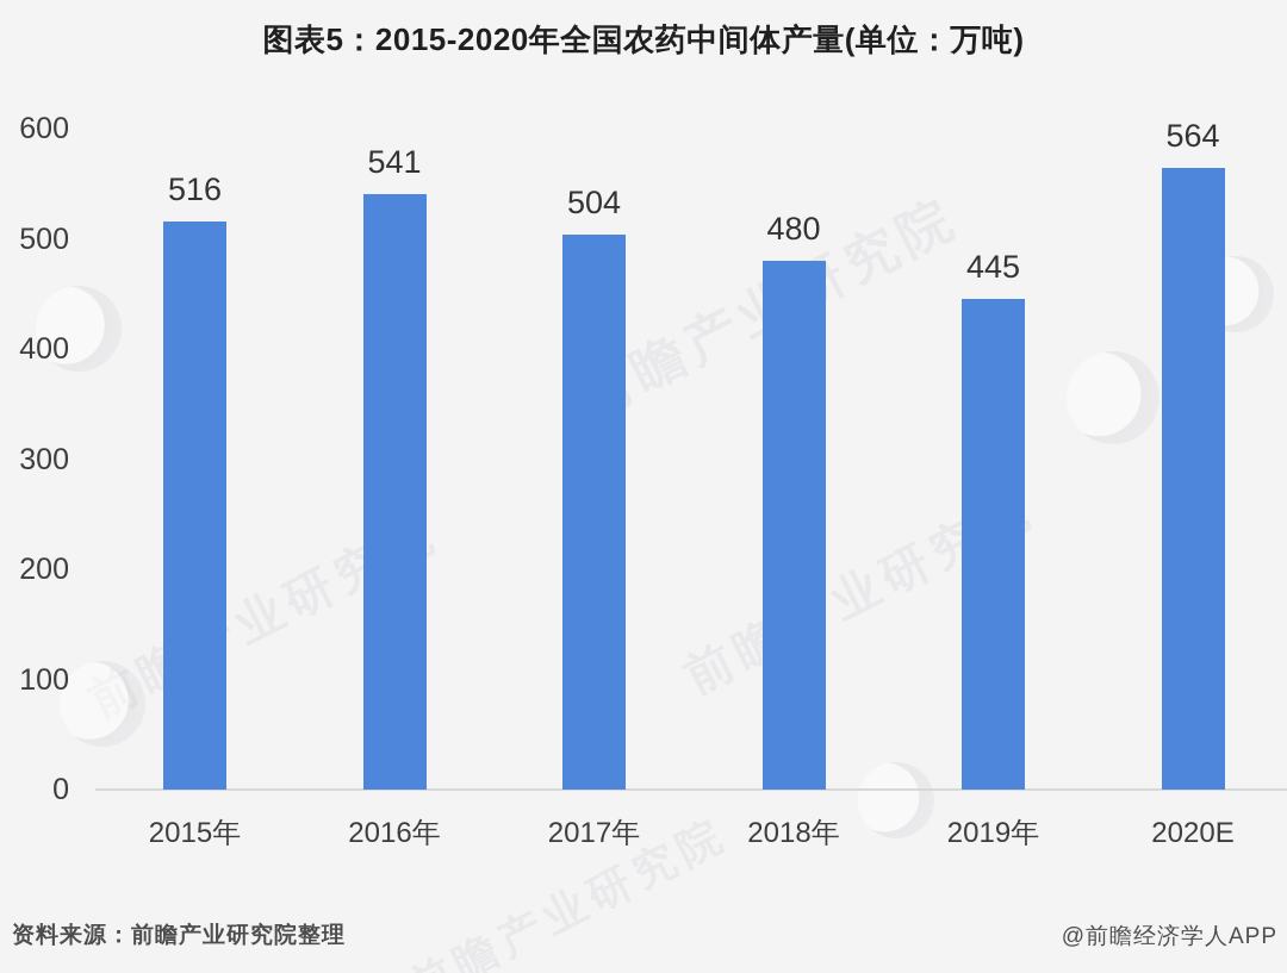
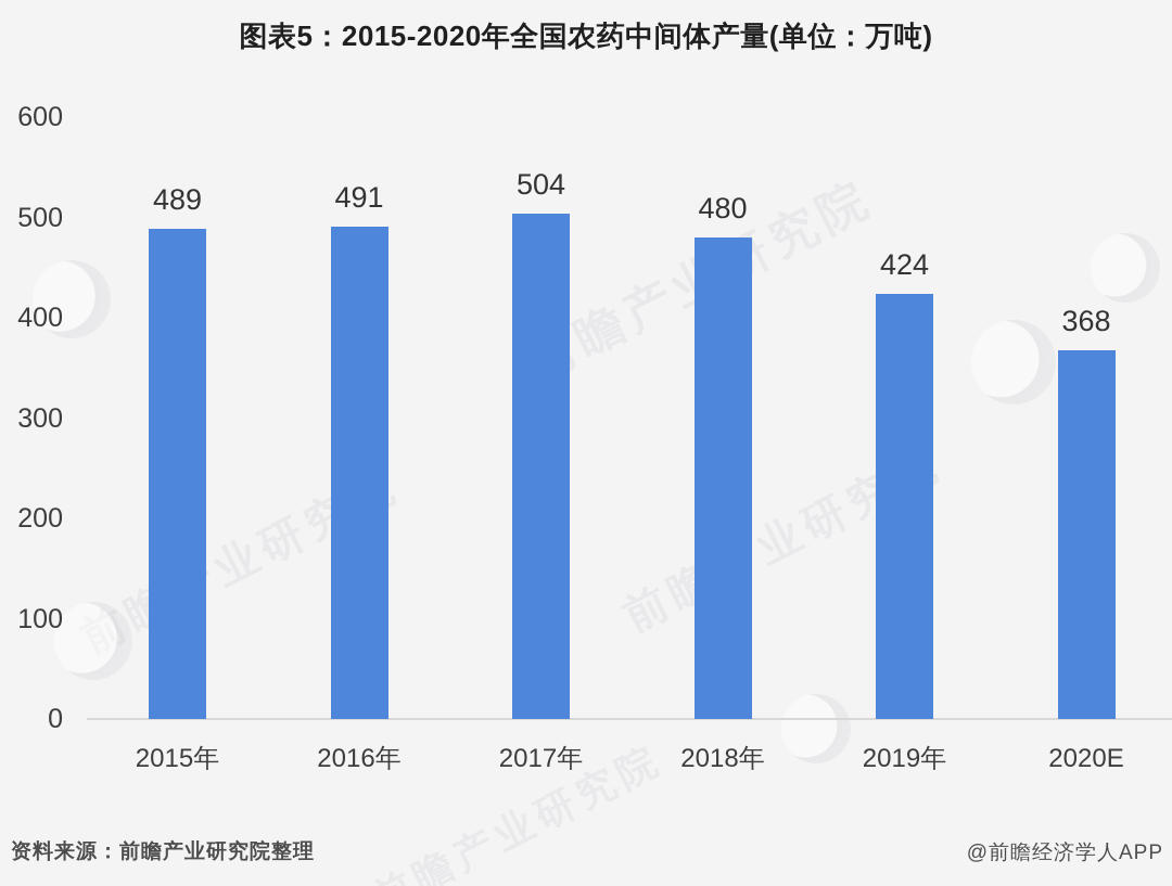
2015年: 516 -> 489
2016年: 541 -> 491
2019年: 445 -> 424
2020E: 564 -> 368
